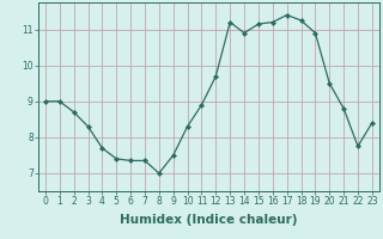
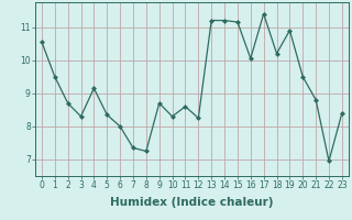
0: 9.00 -> 10.55
1: 9.00 -> 9.50
4: 7.70 -> 9.15
5: 7.40 -> 8.35
6: 7.35 -> 8.00
8: 7.00 -> 7.25
9: 7.50 -> 8.70
11: 8.90 -> 8.60
12: 9.70 -> 8.25
14: 10.90 -> 11.20
16: 11.20 -> 10.05
18: 11.25 -> 10.20
22: 7.75 -> 6.95
